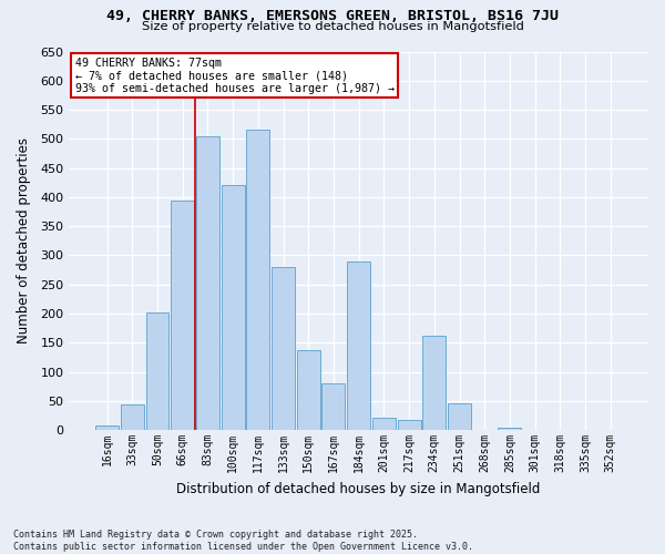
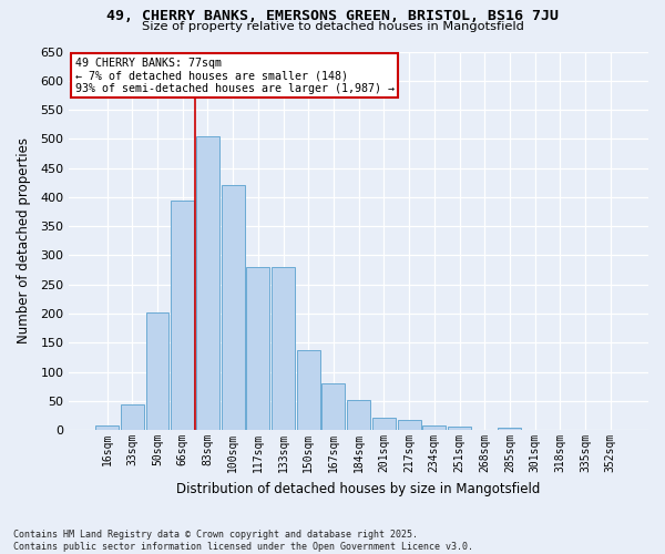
117sqm: 516 -> 280
184sqm: 290 -> 52
234sqm: 162 -> 8
251sqm: 46 -> 6
